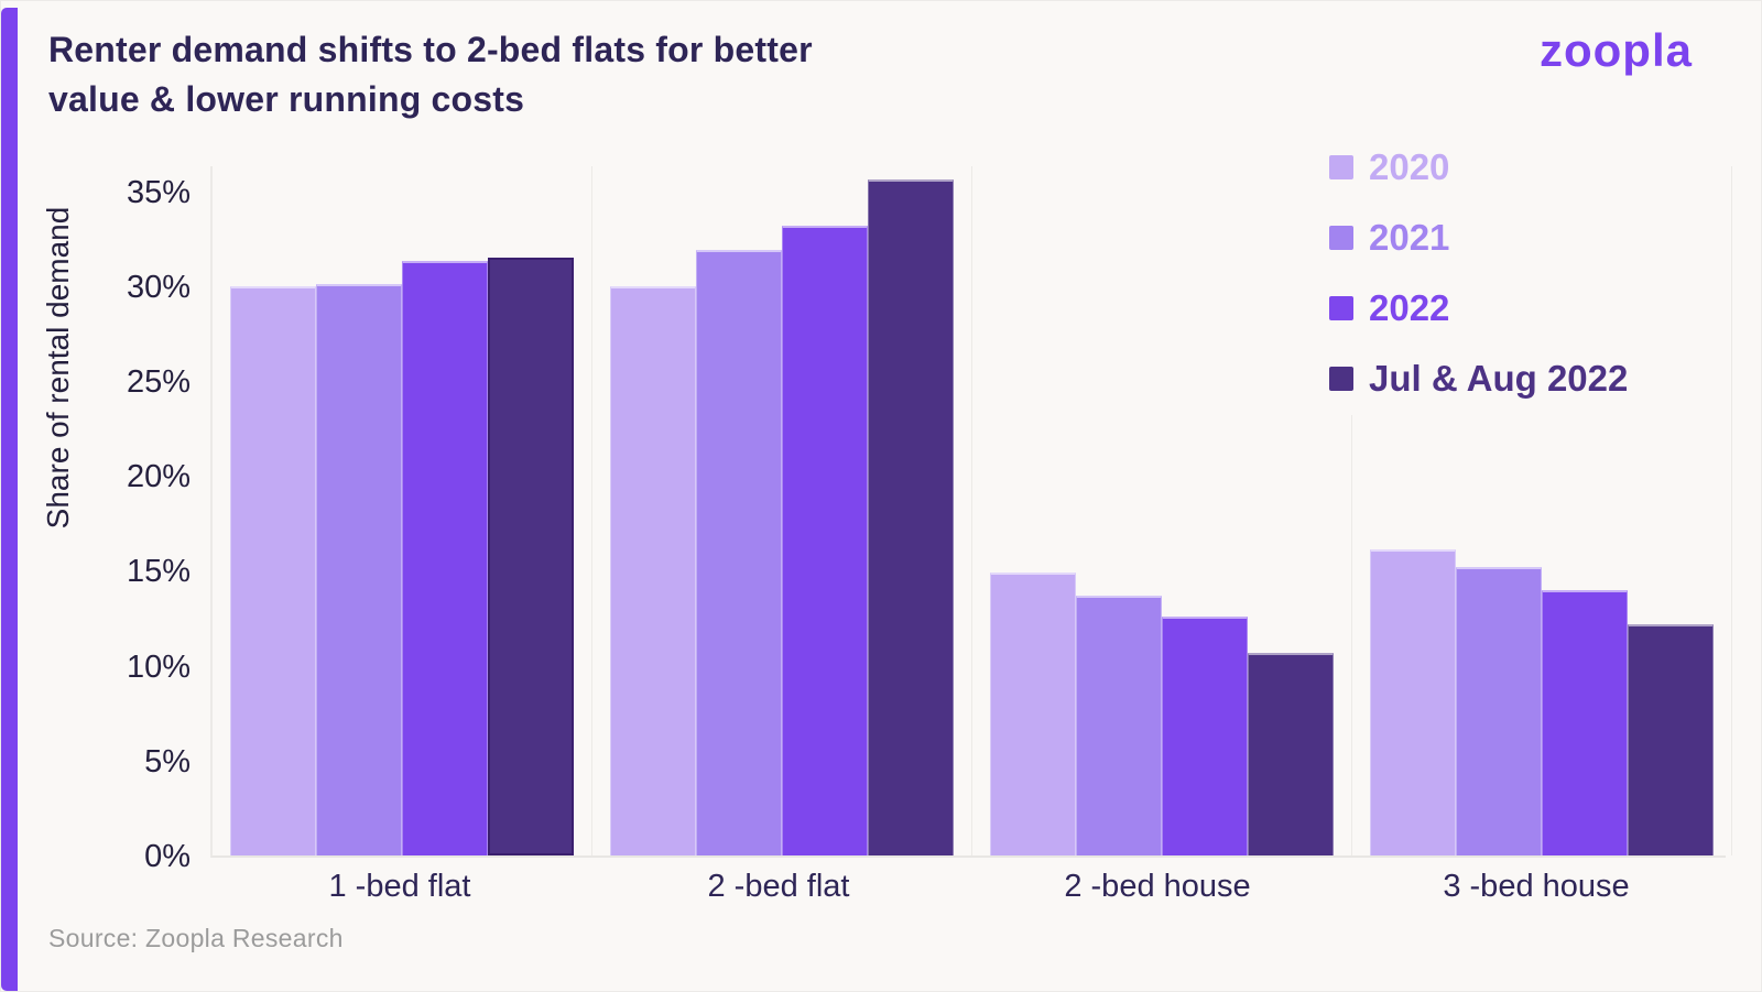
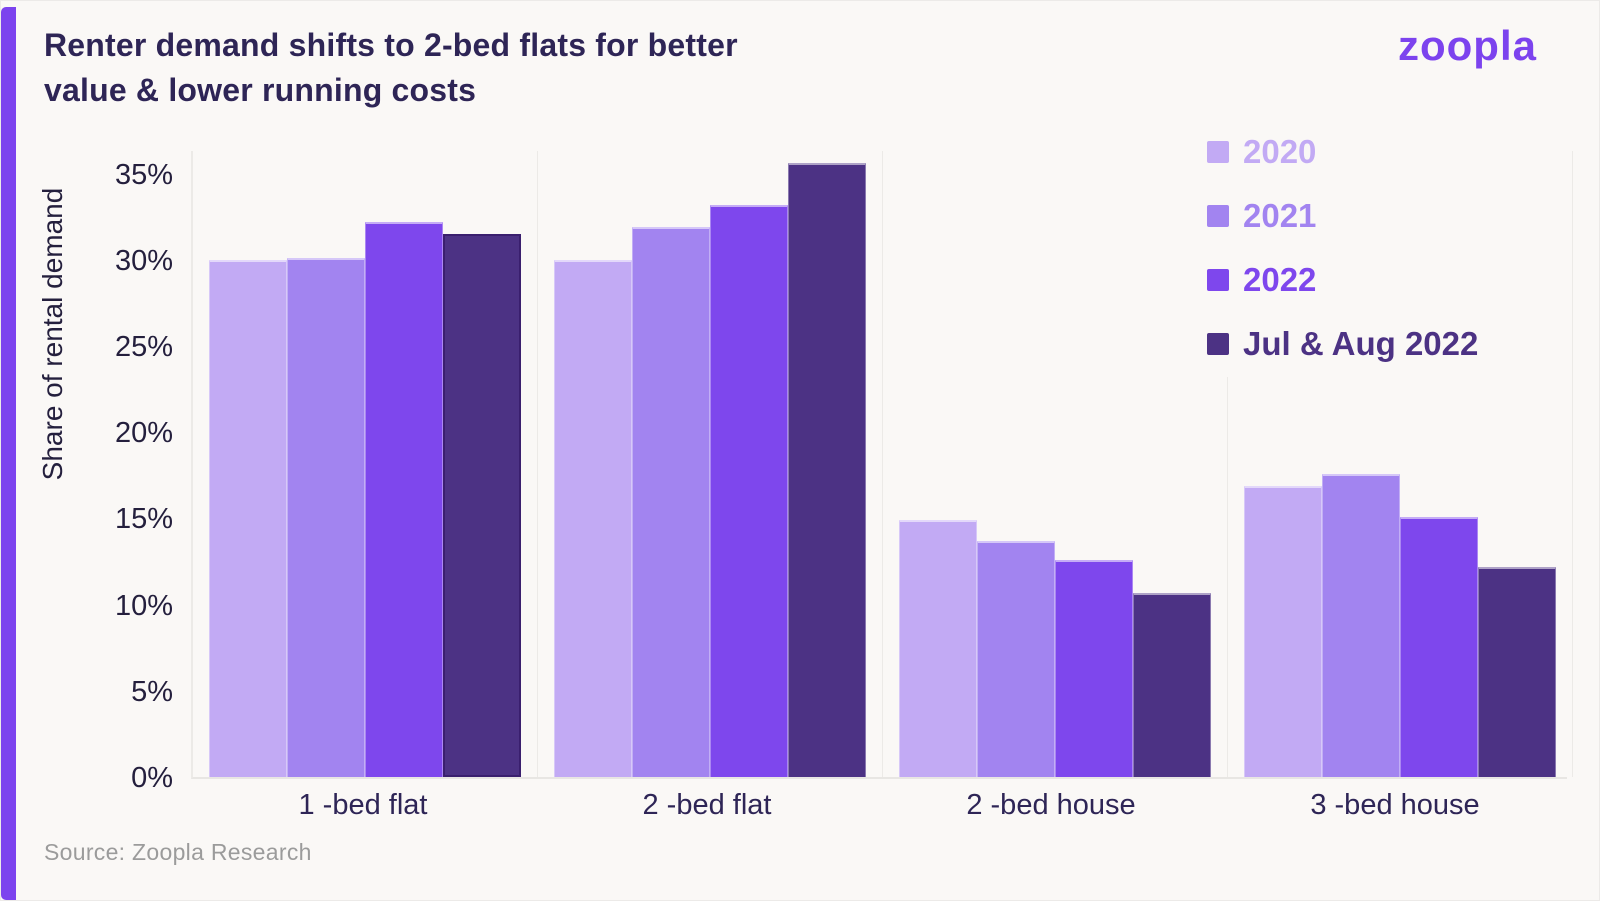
2022/1 -bed flat: 31.3% -> 32.2%
2020/3 -bed house: 16.1% -> 16.9%
2021/3 -bed house: 15.2% -> 17.6%
2022/3 -bed house: 14.0% -> 15.1%
